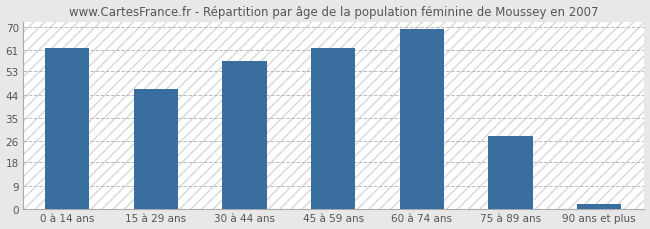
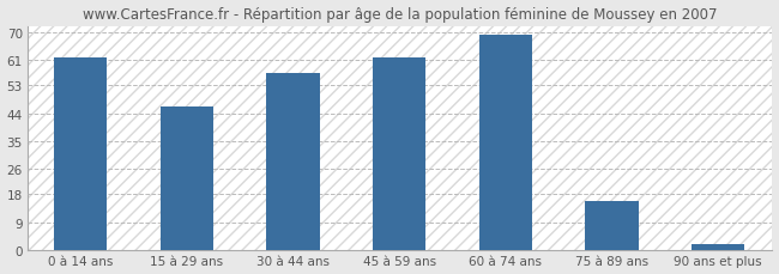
75 à 89 ans: 28 -> 16
